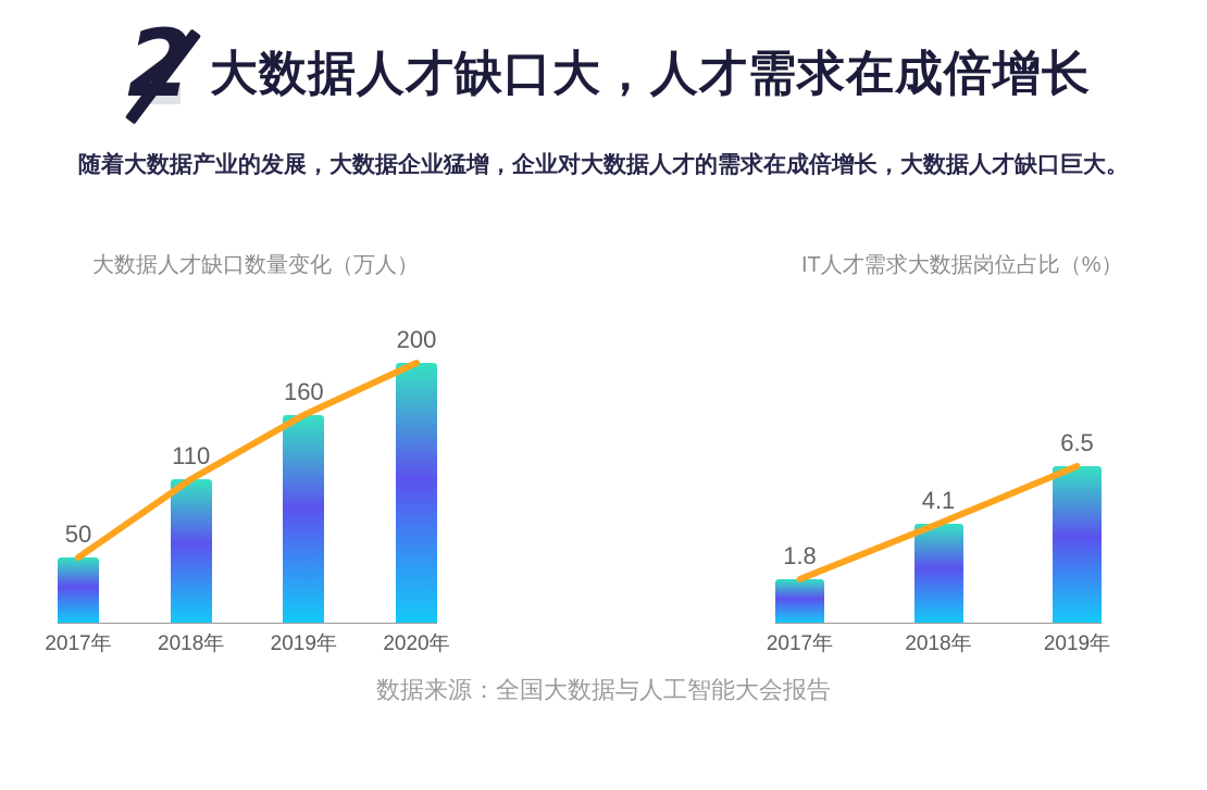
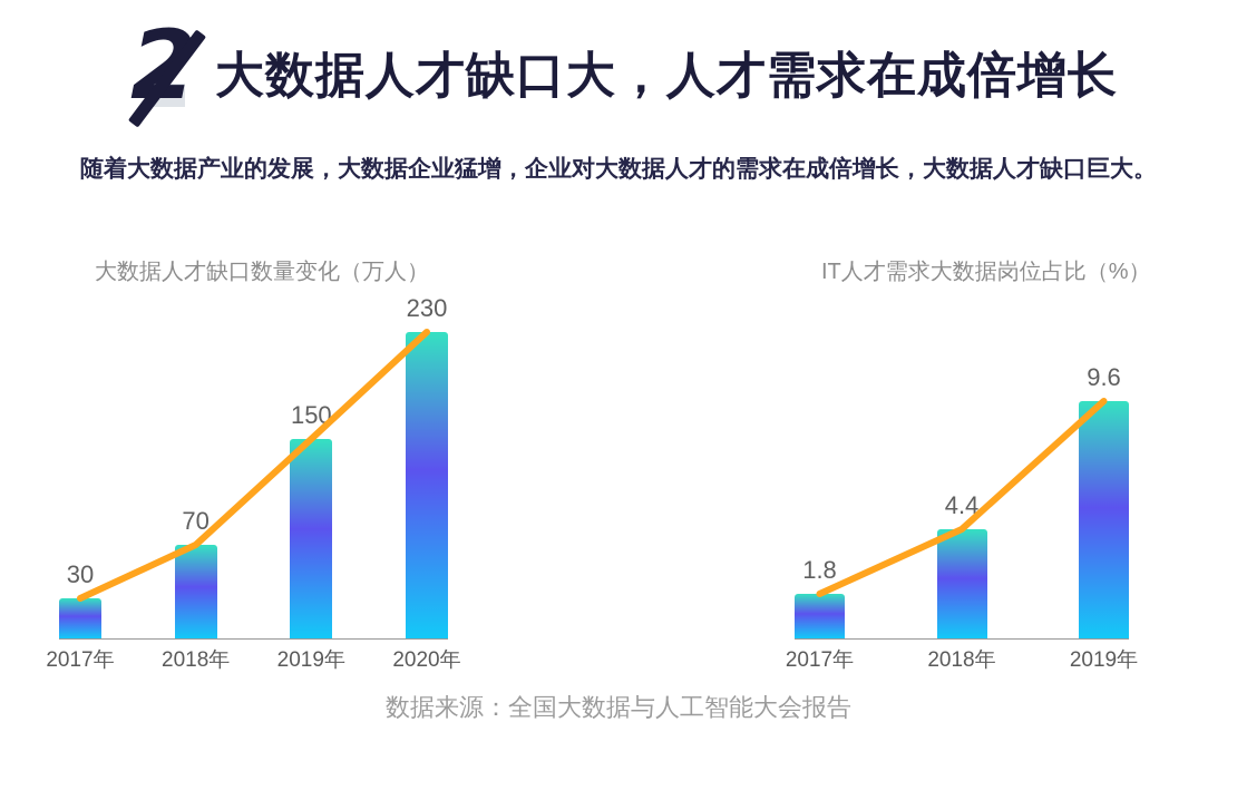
大数据人才缺口数量变化（万人）/2017年: 50 -> 30
大数据人才缺口数量变化（万人）/2018年: 110 -> 70
大数据人才缺口数量变化（万人）/2019年: 160 -> 150
大数据人才缺口数量变化（万人）/2020年: 200 -> 230
IT人才需求大数据岗位占比（%）/2018年: 4.1 -> 4.4
IT人才需求大数据岗位占比（%）/2019年: 6.5 -> 9.6
